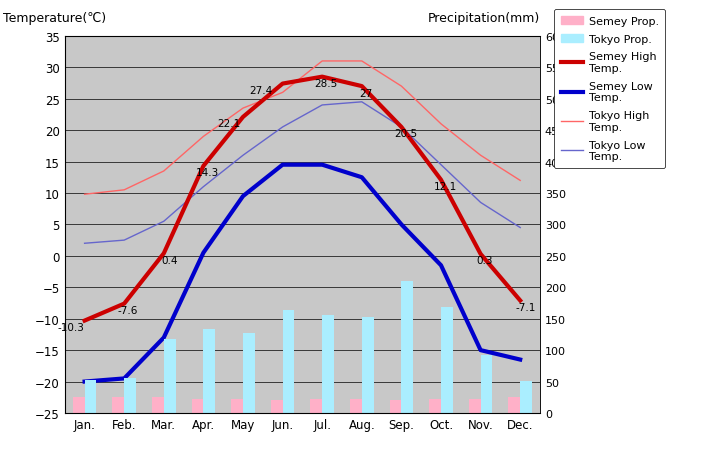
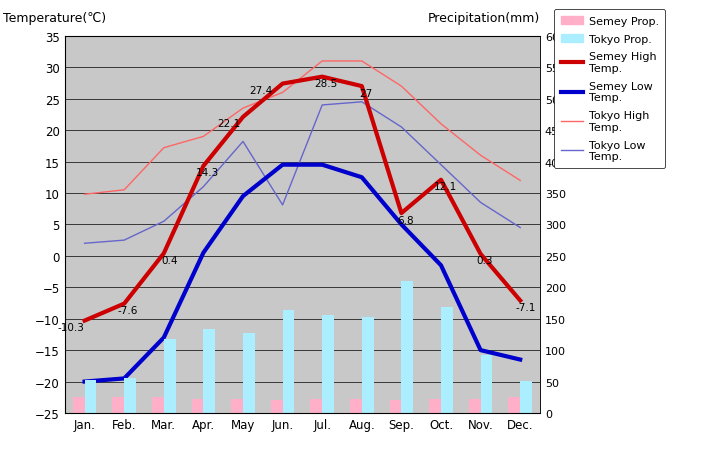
Tokyo High Temp./Mar.: 13.5 -> 17.2
Tokyo Low Temp./May: 16.0 -> 18.2
Tokyo Low Temp./Jun.: 20.5 -> 8.1
Semey High Temp./Sep.: 20.5 -> 6.8
